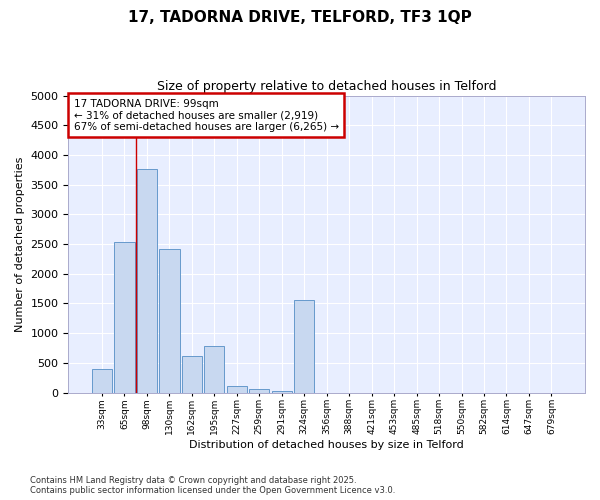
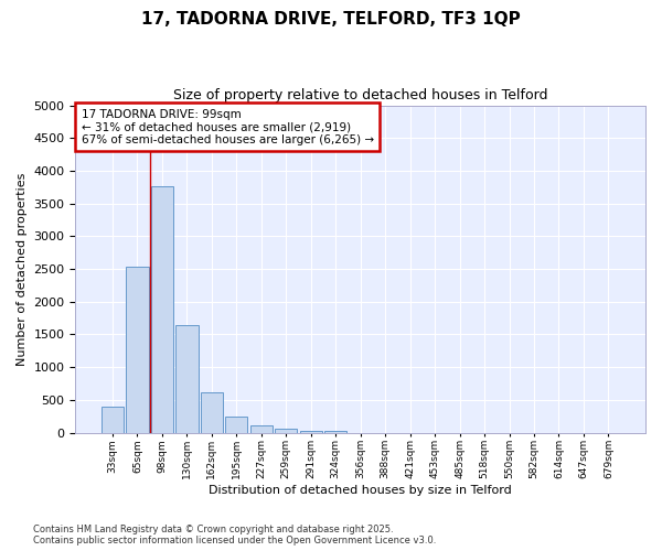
130sqm: 2420 -> 1650
195sqm: 780 -> 240
324sqm: 1560 -> 20
